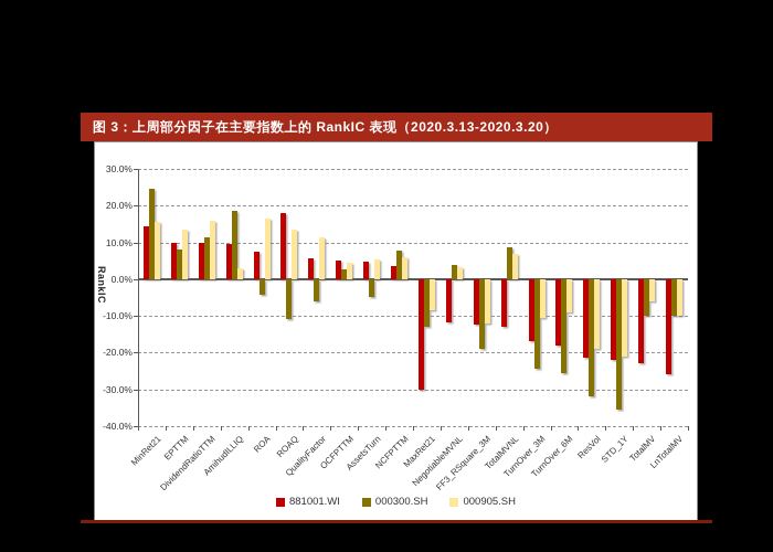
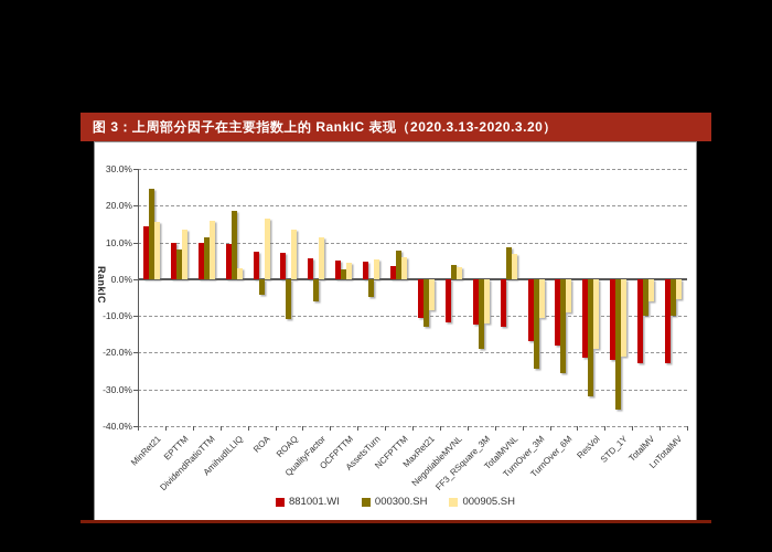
881001.WI/ROAQ: 18% -> 7%
881001.WI/MaxRet21: -30% -> -10%
881001.WI/LnTotalMV: -26% -> -23%
000905.SH/LnTotalMV: -10% -> -6%
